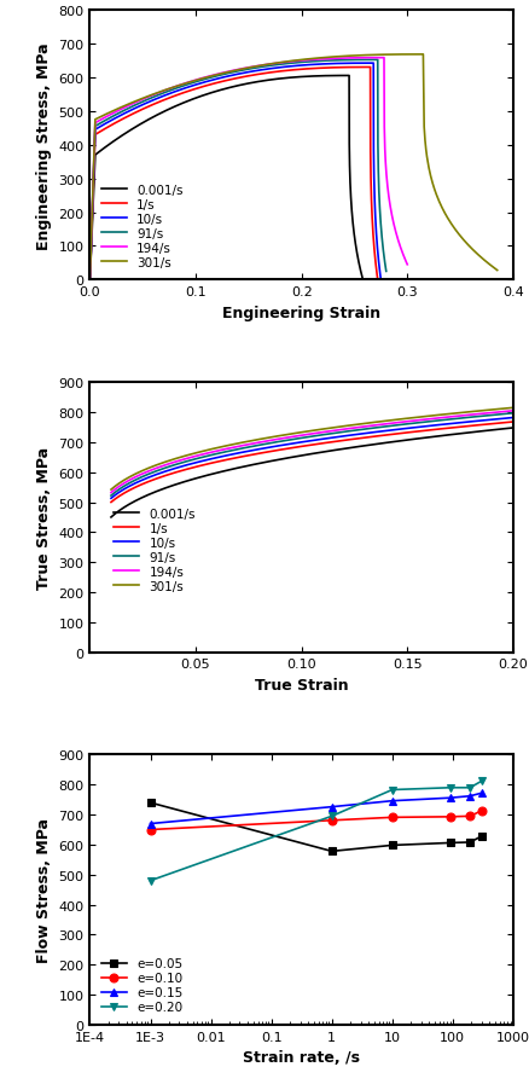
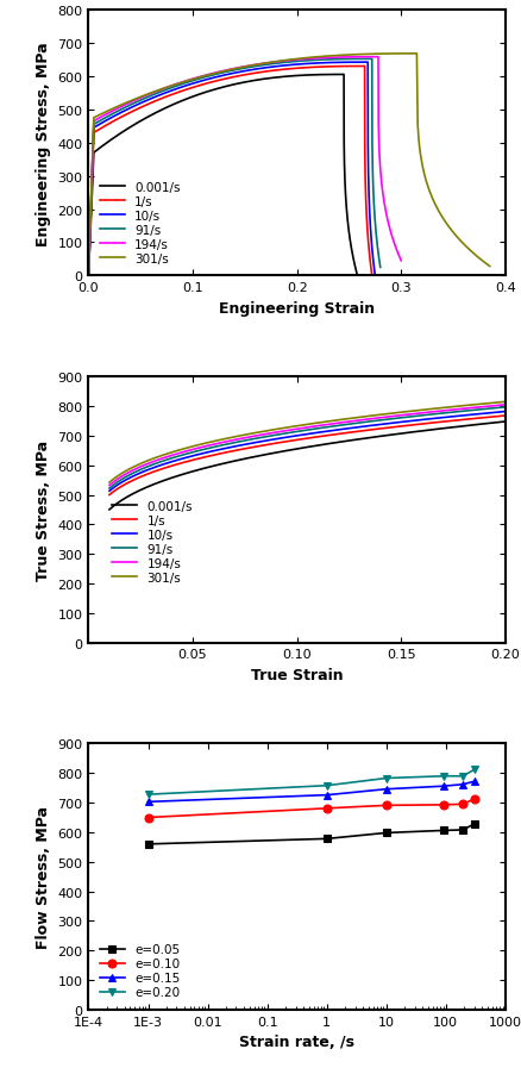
e=0.05/1E-4: 740 -> 560
e=0.15/1E-4: 670 -> 703
e=0.20/1E-4: 480 -> 728
e=0.20/1: 695 -> 758
